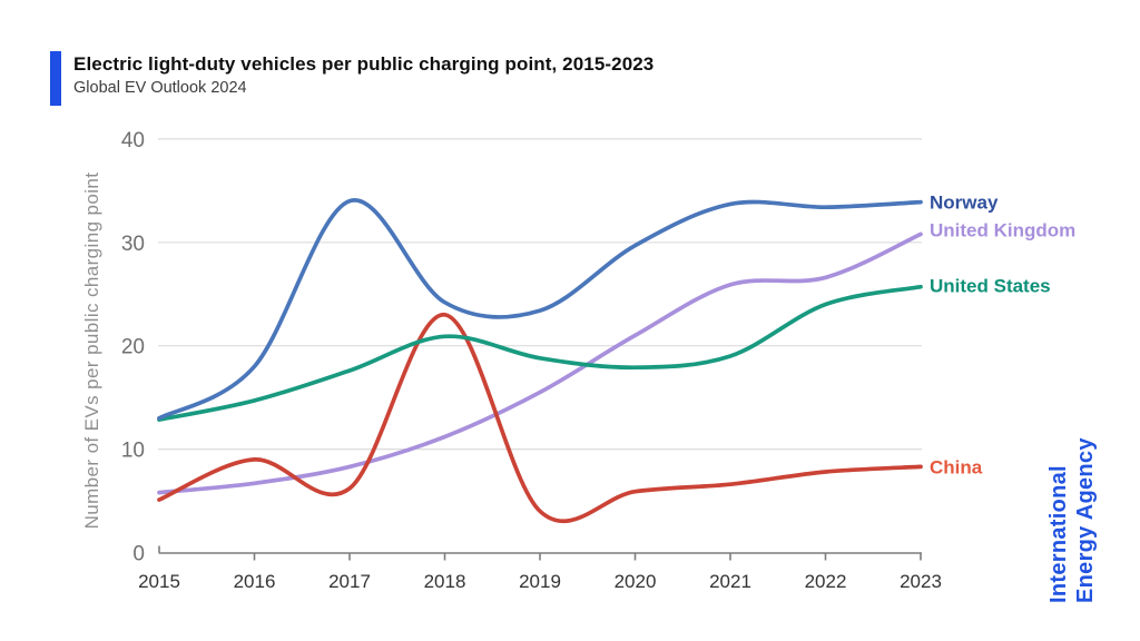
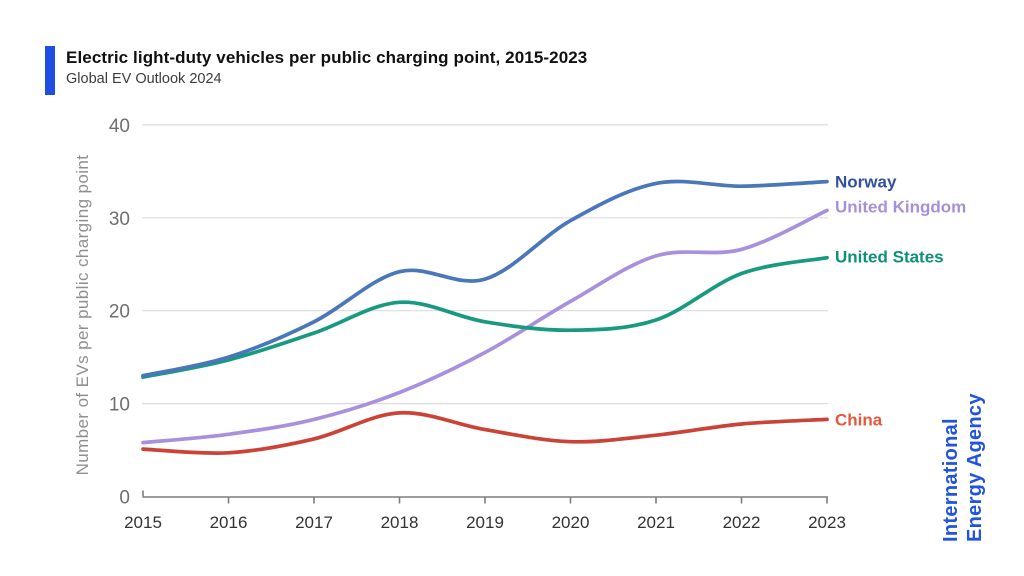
China/2016: 9 -> 5
Norway/2016: 18 -> 15
Norway/2017: 34 -> 19
China/2018: 23 -> 9
China/2019: 4 -> 7
